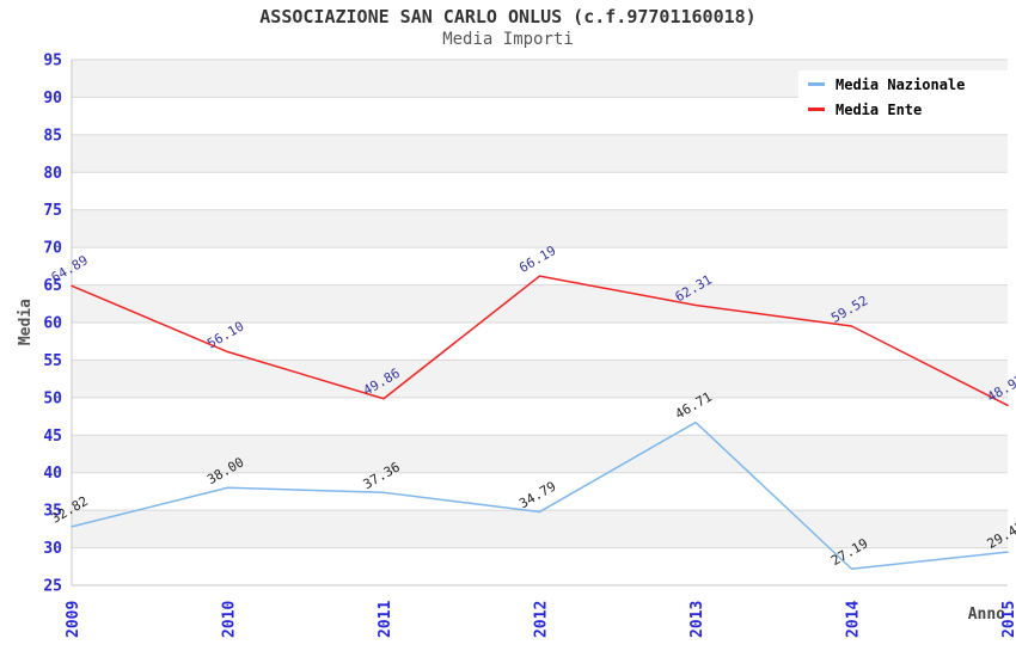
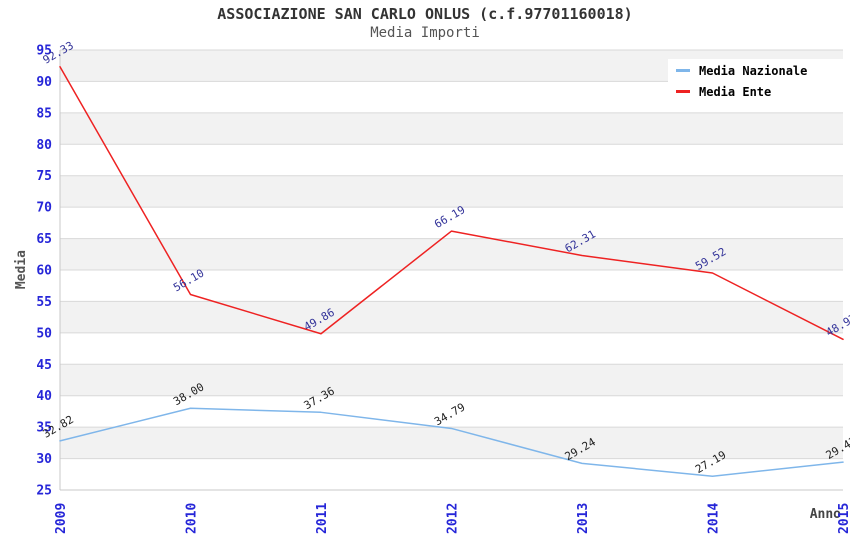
Media Ente/2009: 64.89 -> 92.33
Media Nazionale/2013: 46.71 -> 29.24
